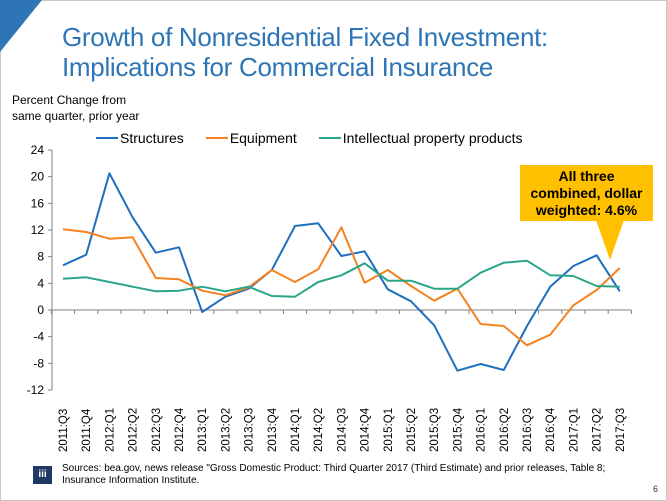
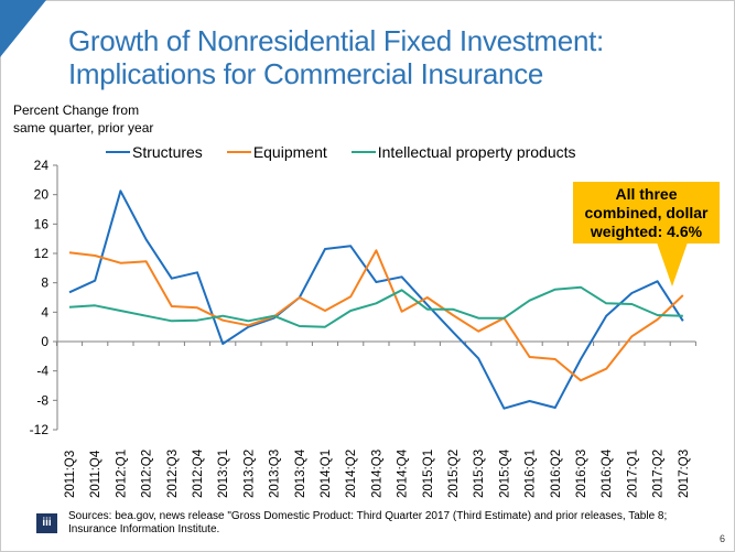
Structures/2015:Q1: 3 -> 5
